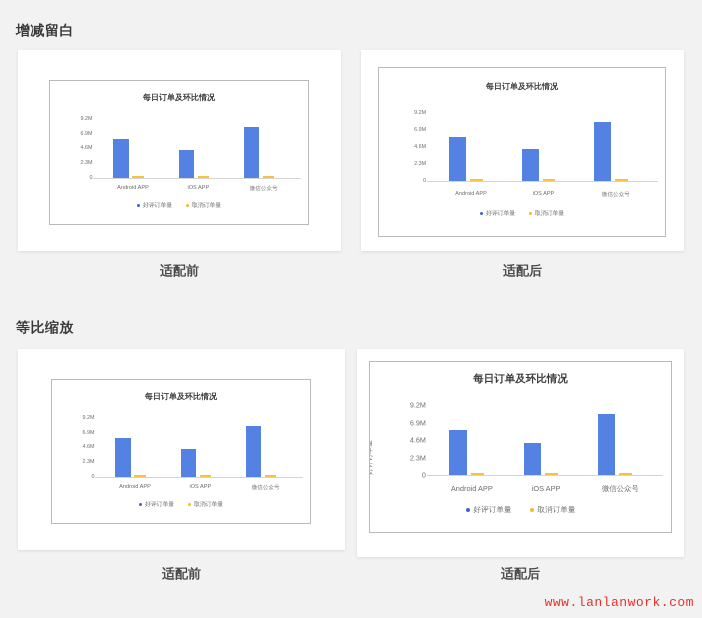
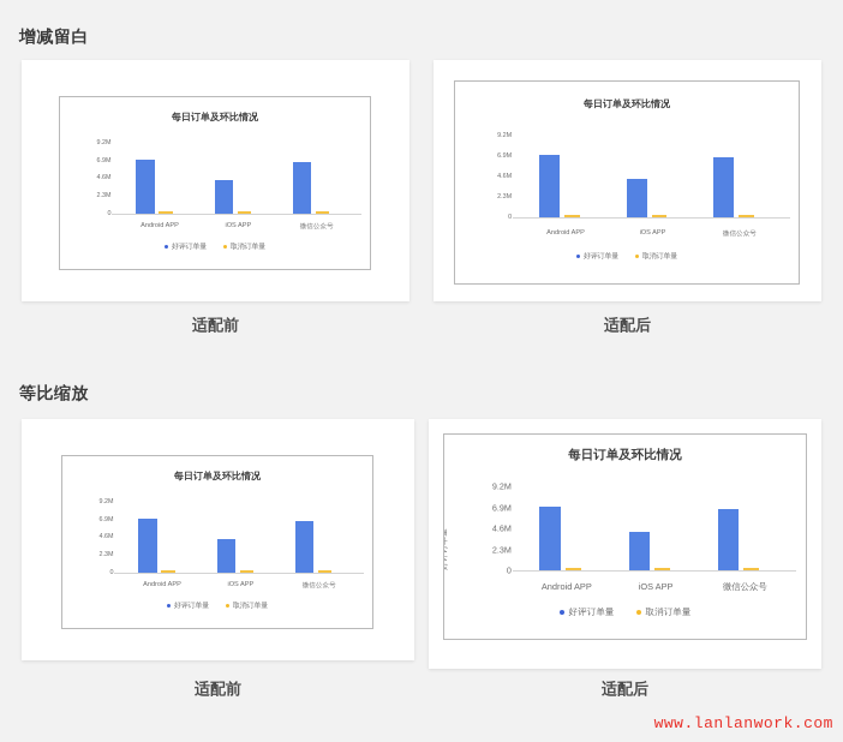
好评订单量/Android APP: 6M -> 7M
好评订单量/微信公众号: 8M -> 7M
